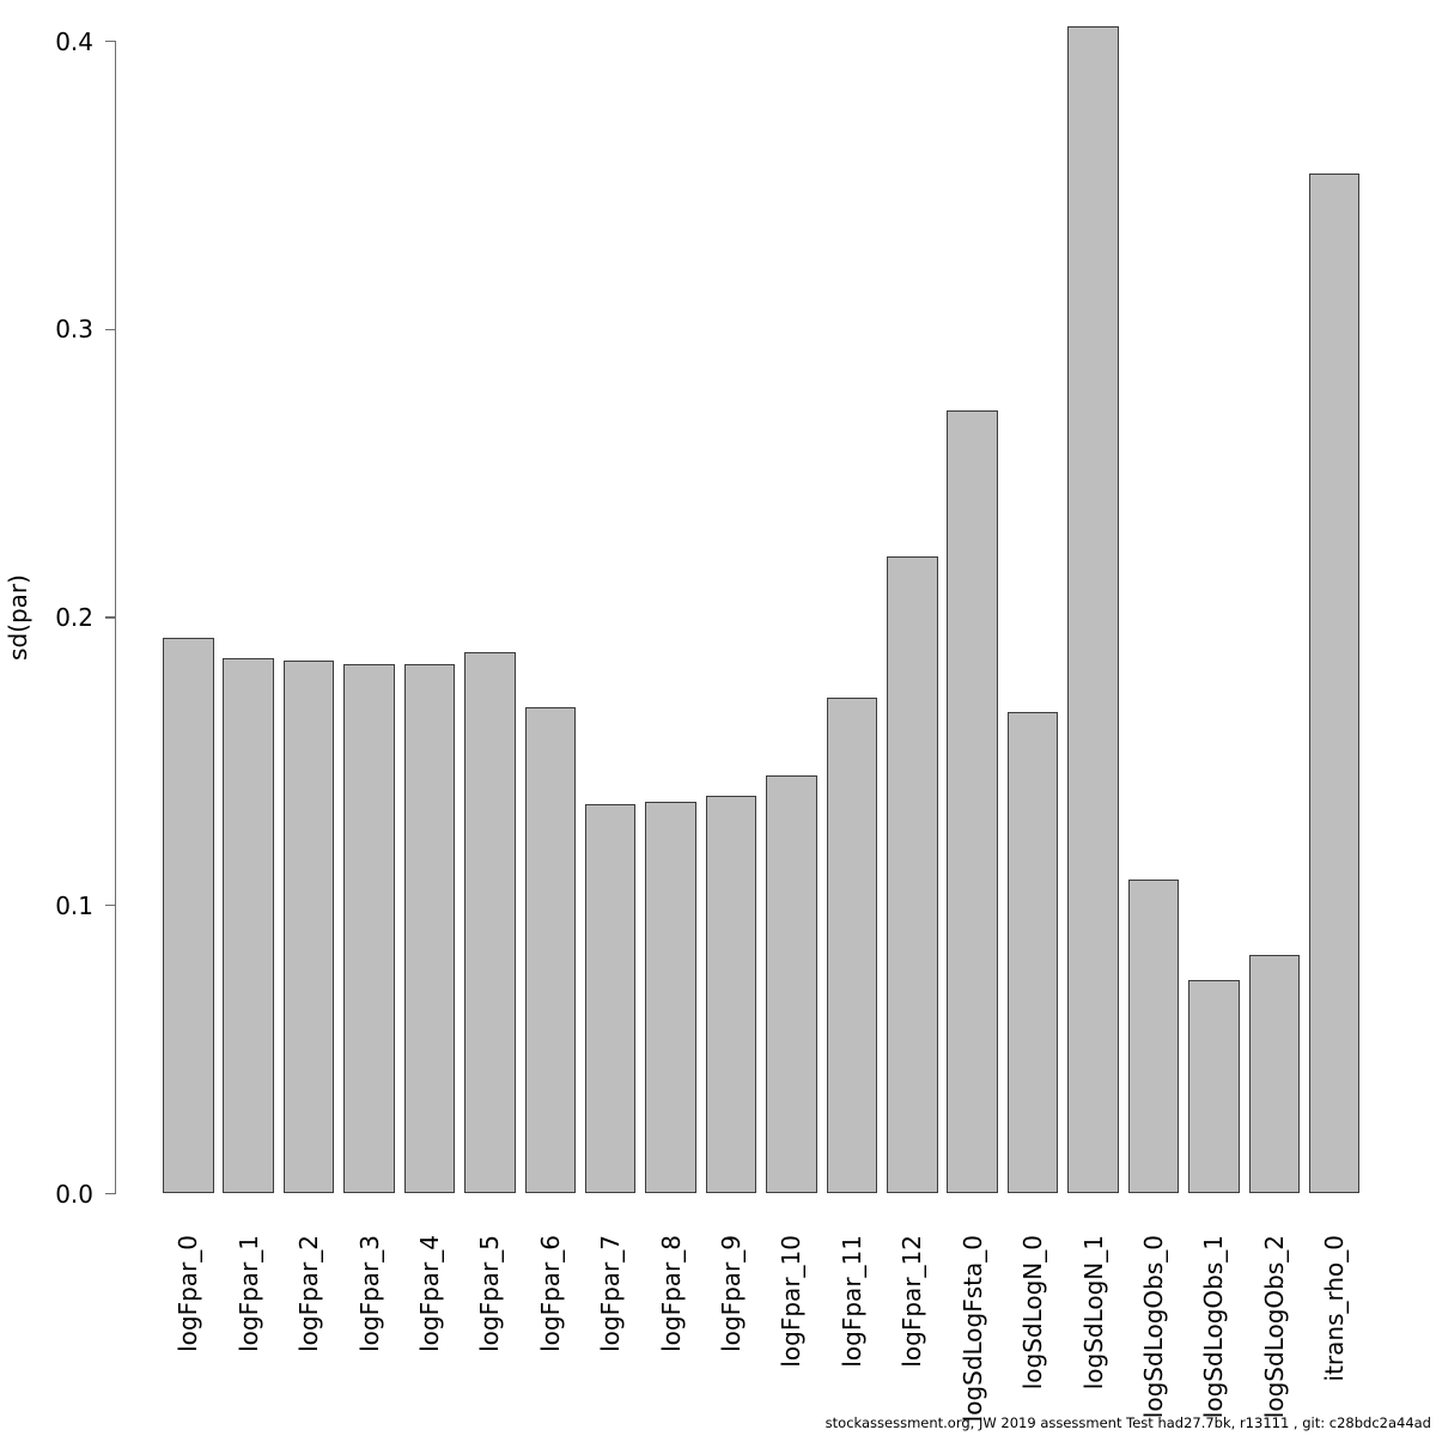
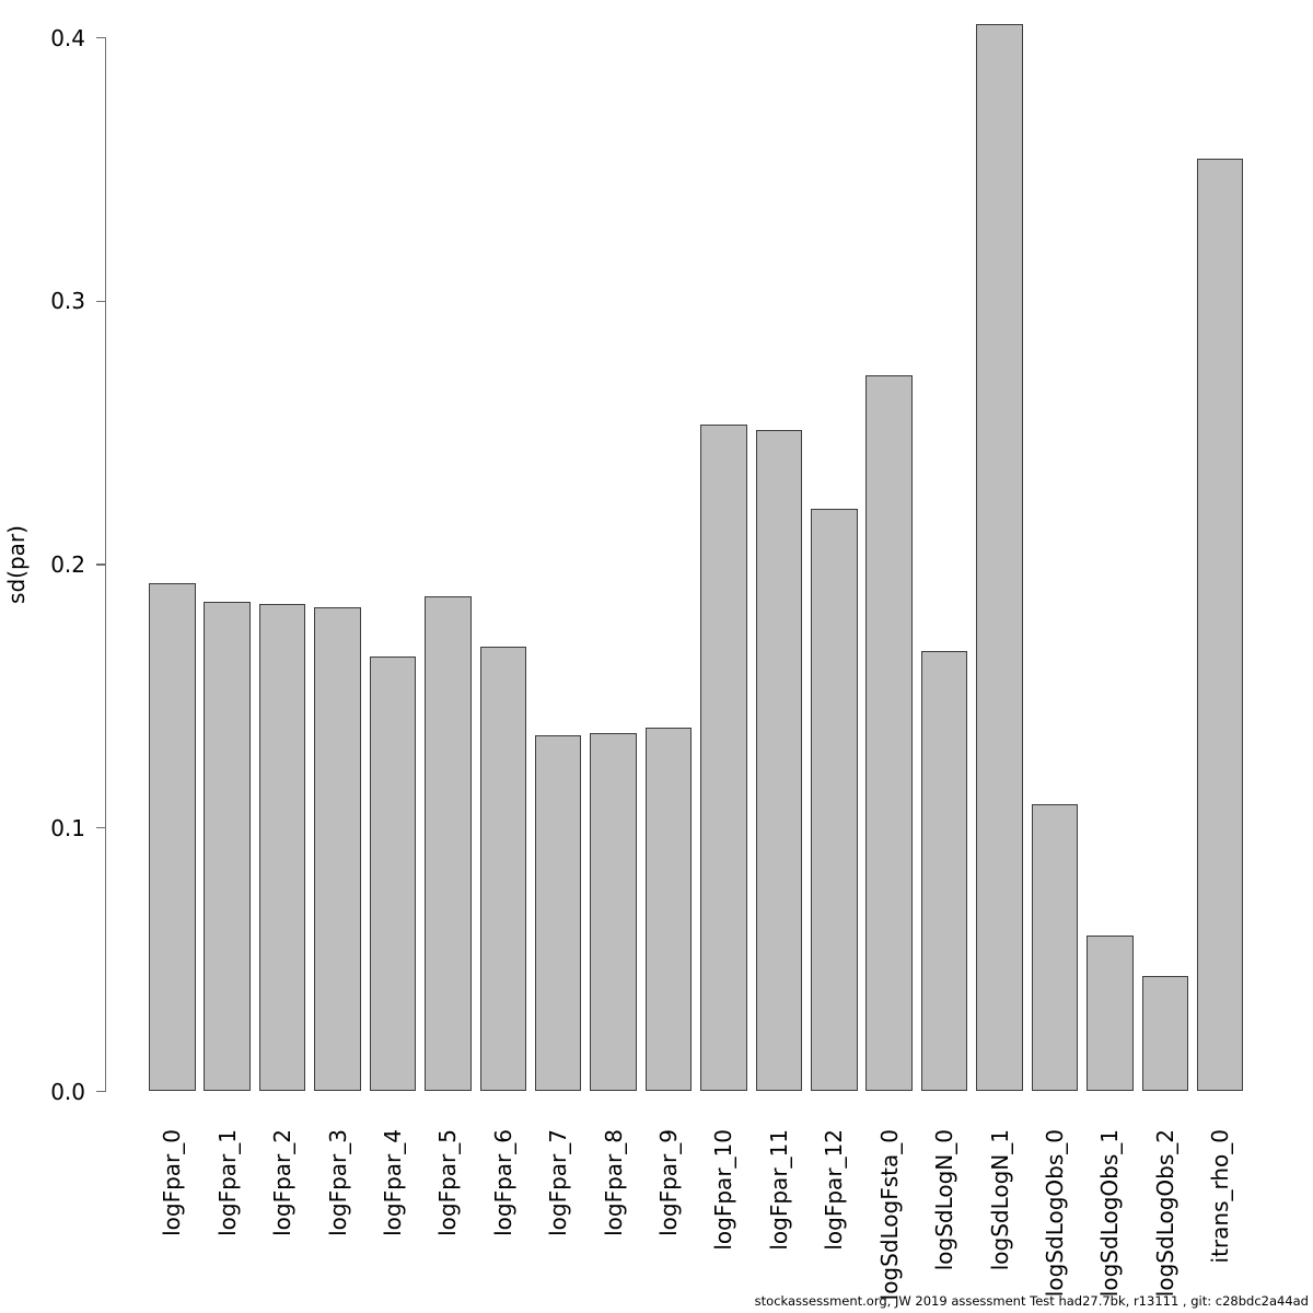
logFpar_4: 0.184 -> 0.165
logFpar_10: 0.145 -> 0.253
logFpar_11: 0.172 -> 0.251
logSdLogObs_1: 0.074 -> 0.059
logSdLogObs_2: 0.083 -> 0.044
